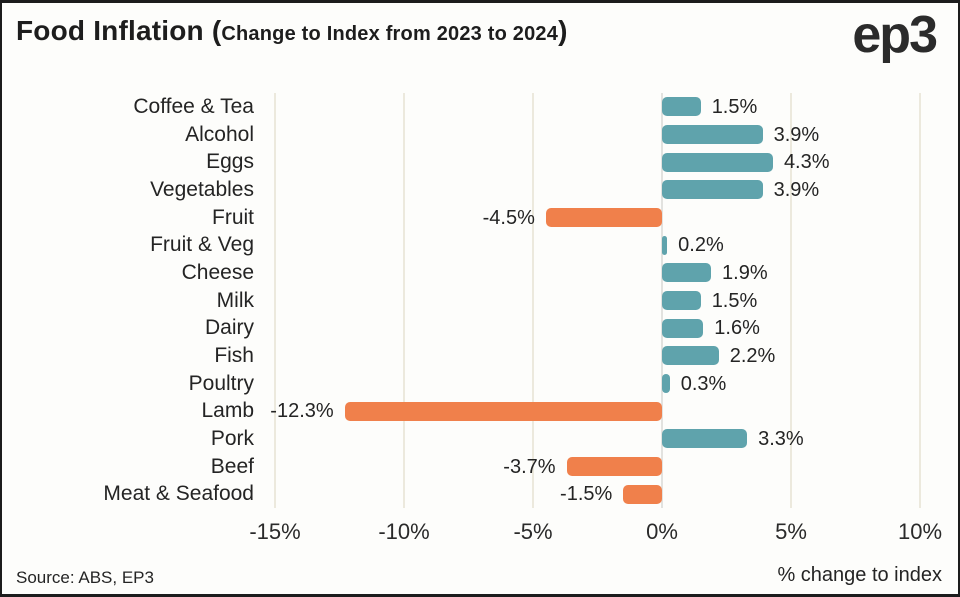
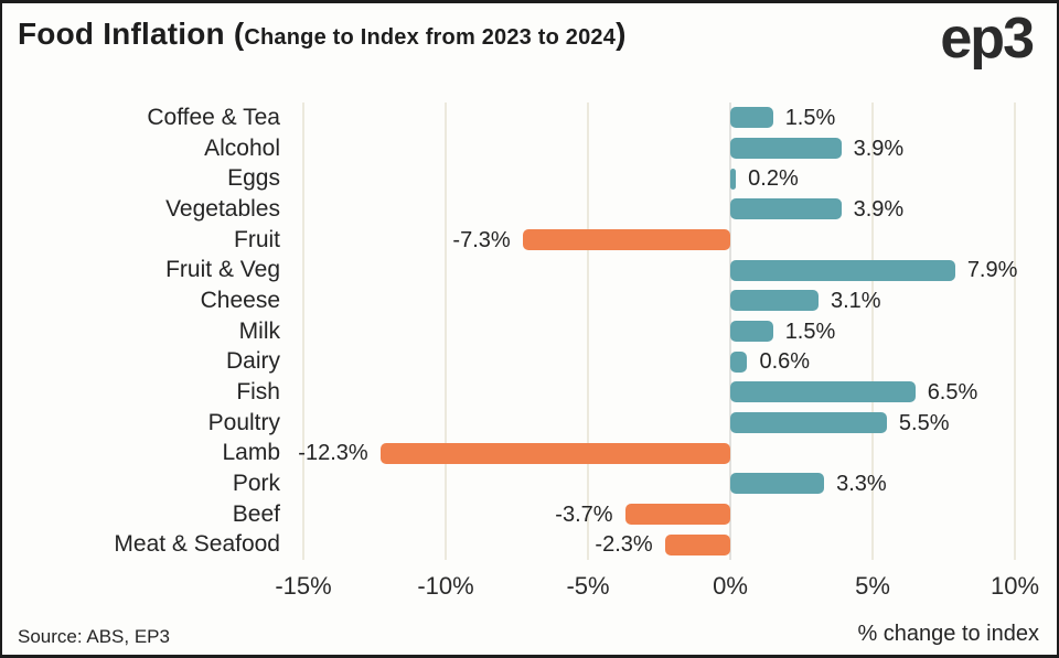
Eggs: 4.3% -> 0.2%
Fruit: -4.5% -> -7.3%
Fruit & Veg: 0.2% -> 7.9%
Cheese: 1.9% -> 3.1%
Dairy: 1.6% -> 0.6%
Fish: 2.2% -> 6.5%
Poultry: 0.3% -> 5.5%
Meat & Seafood: -1.5% -> -2.3%
